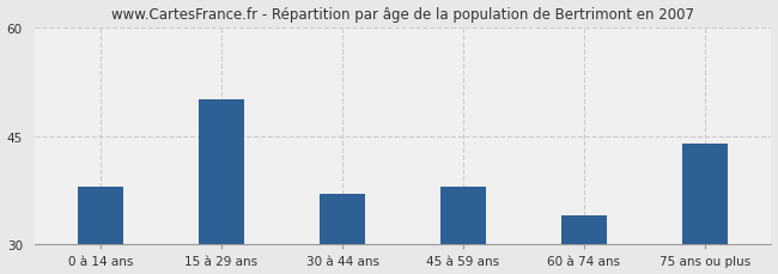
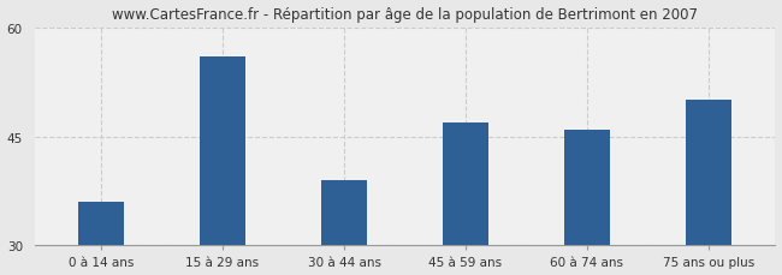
0 à 14 ans: 38 -> 36
15 à 29 ans: 50 -> 56
30 à 44 ans: 37 -> 39
45 à 59 ans: 38 -> 47
60 à 74 ans: 34 -> 46
75 ans ou plus: 44 -> 50
